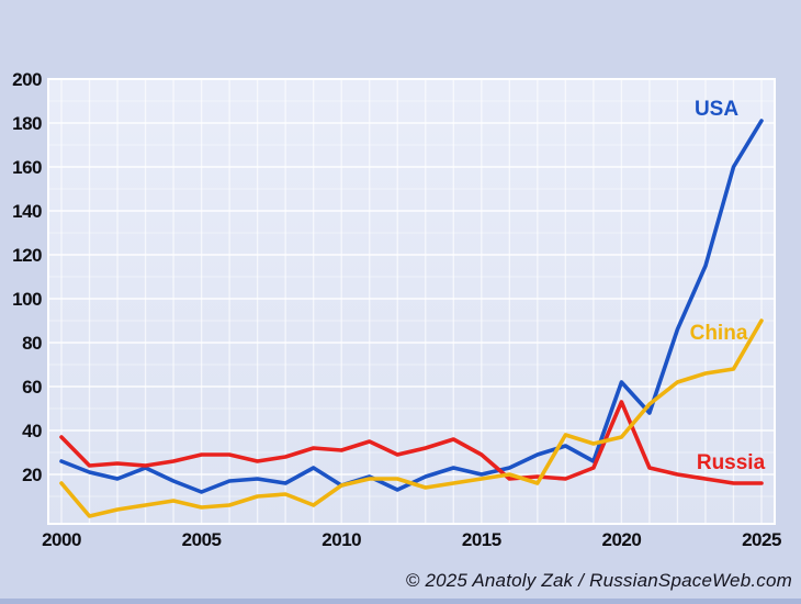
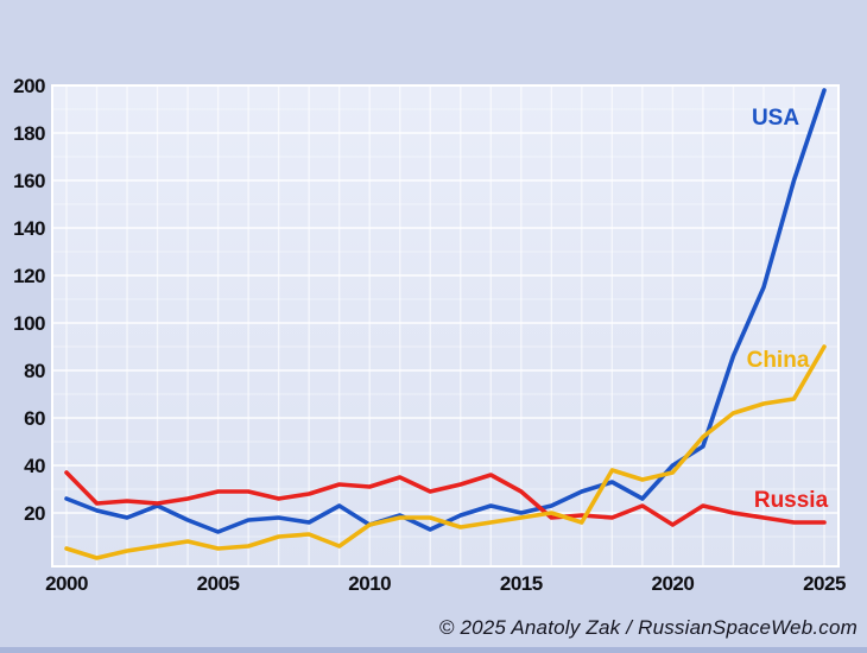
China/2000: 16 -> 5
USA/2020: 62 -> 40
Russia/2020: 53 -> 15
USA/2025: 181 -> 198
